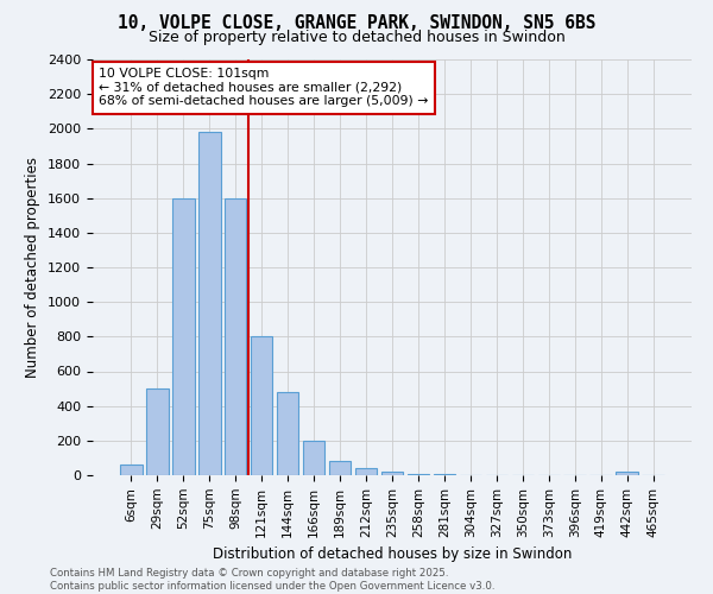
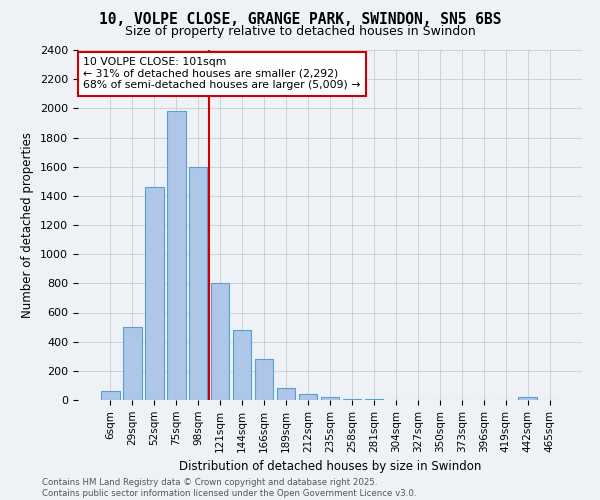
52sqm: 1600 -> 1460
166sqm: 200 -> 280
